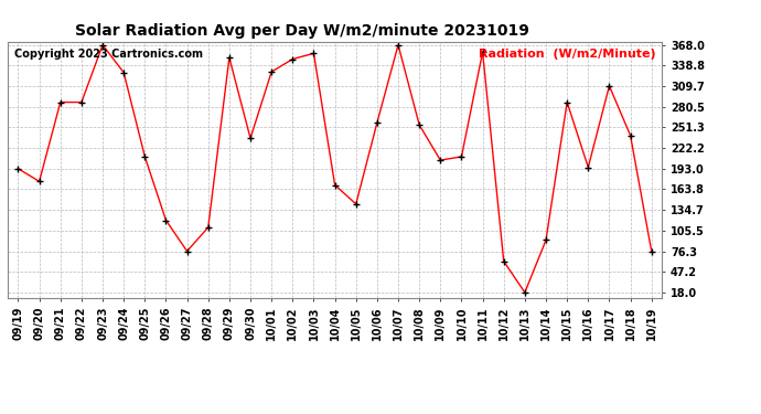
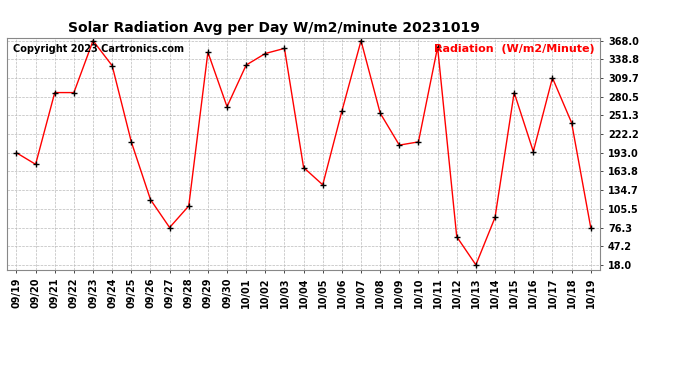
09/30: 236 -> 265
